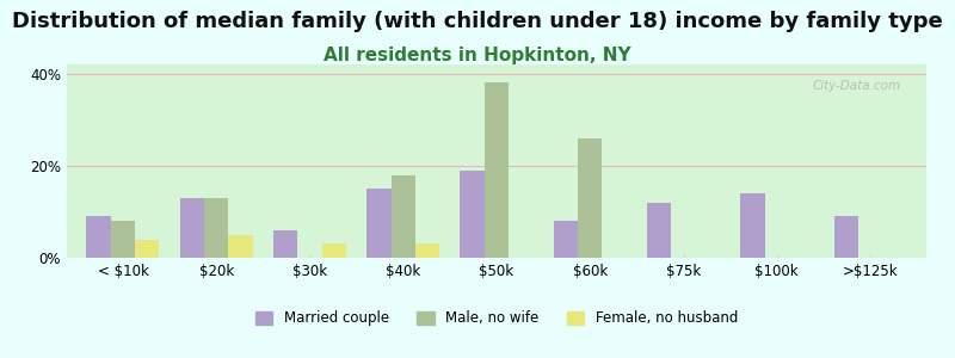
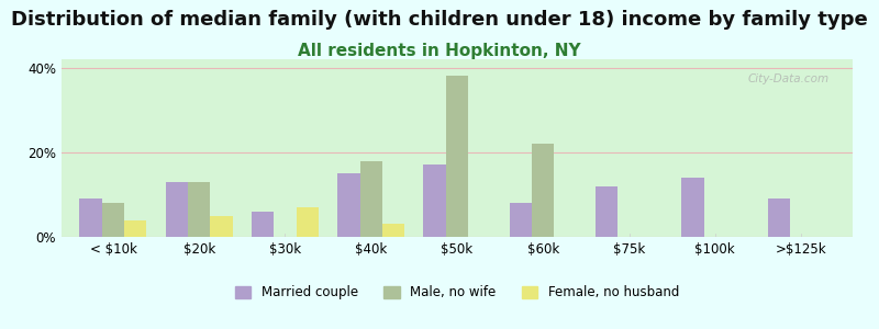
Female, no husband/$30k: 3% -> 7%
Married couple/$50k: 19% -> 17%
Male, no wife/$60k: 26% -> 22%
